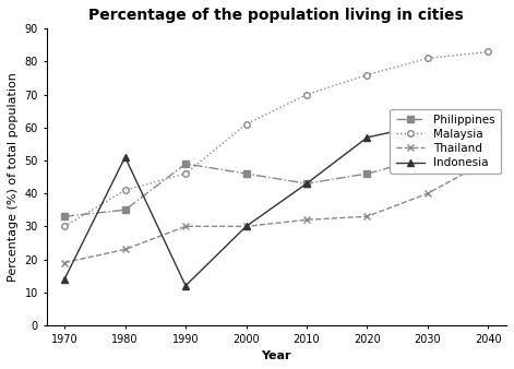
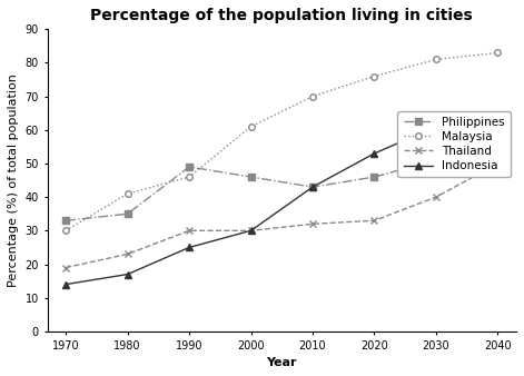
Indonesia/1980: 51 -> 17
Indonesia/1990: 12 -> 25
Indonesia/2020: 57 -> 53
